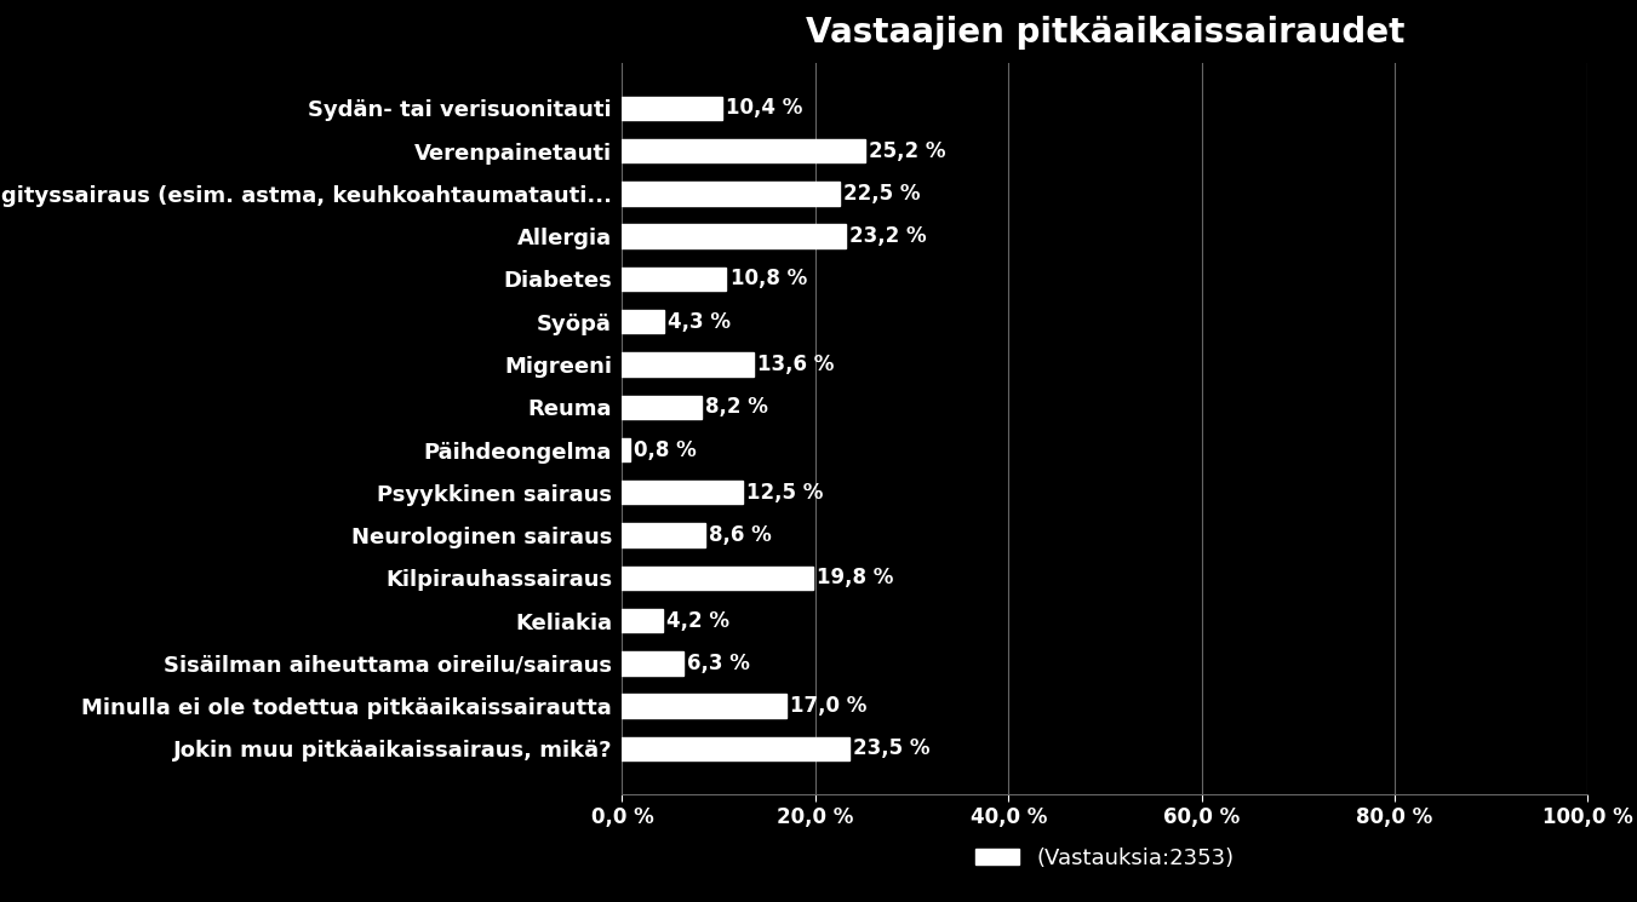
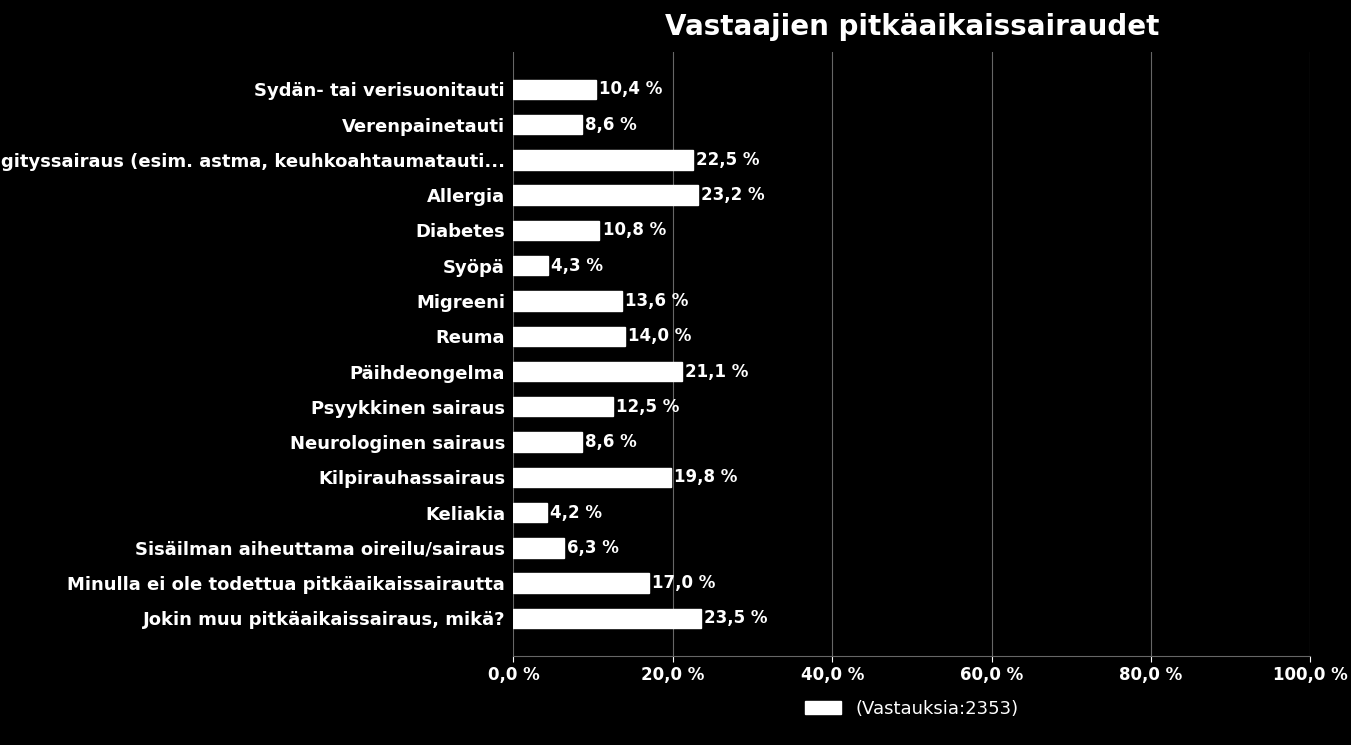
Verenpainetauti: 25,2 -> 8,6
Reuma: 8,2 -> 14,0
Päihdeongelma: 0,8 -> 21,1
